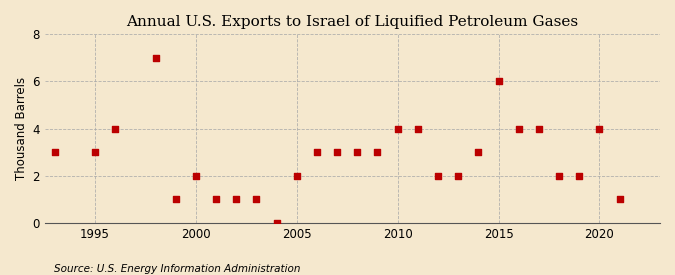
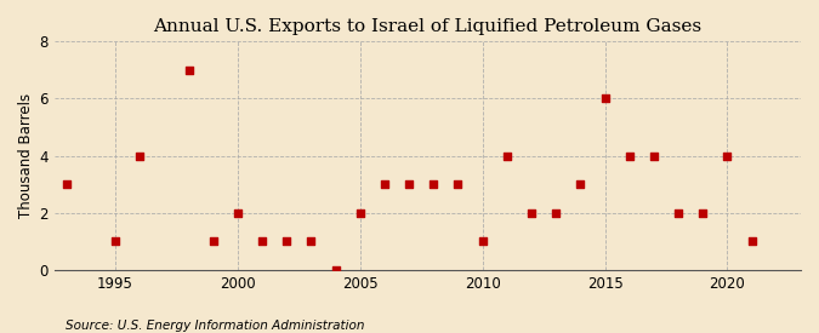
1995: 3 -> 1
2010: 4 -> 1
